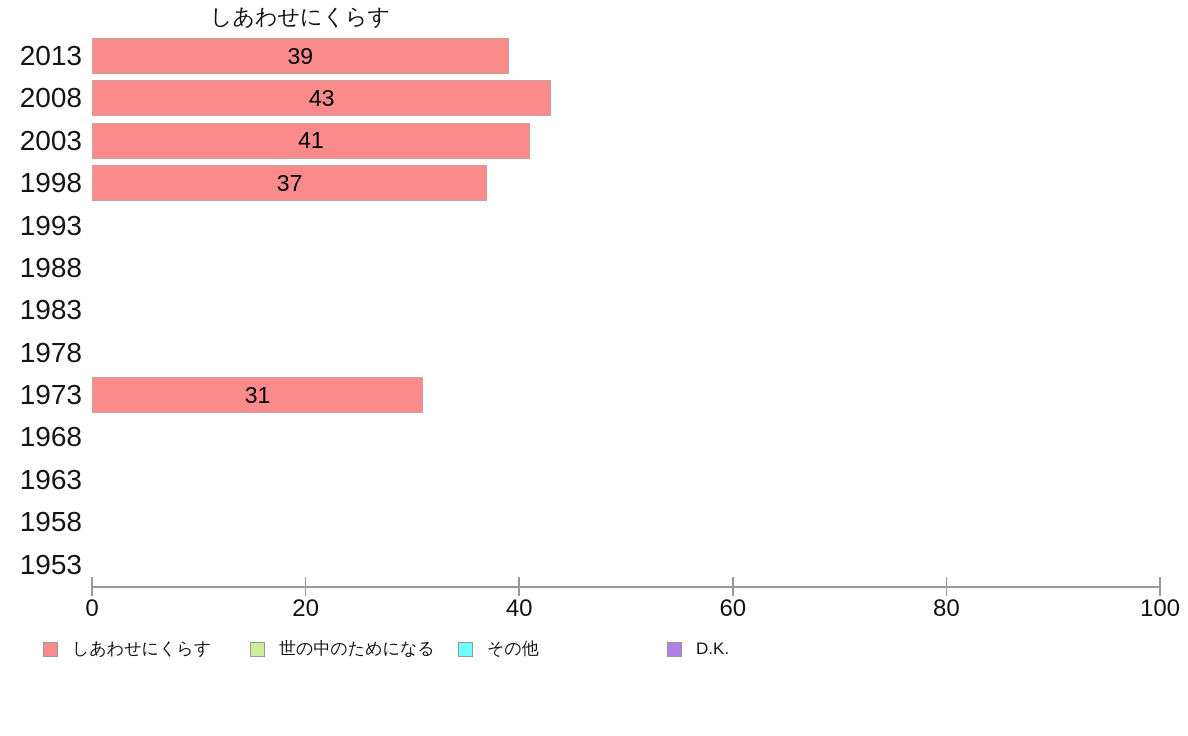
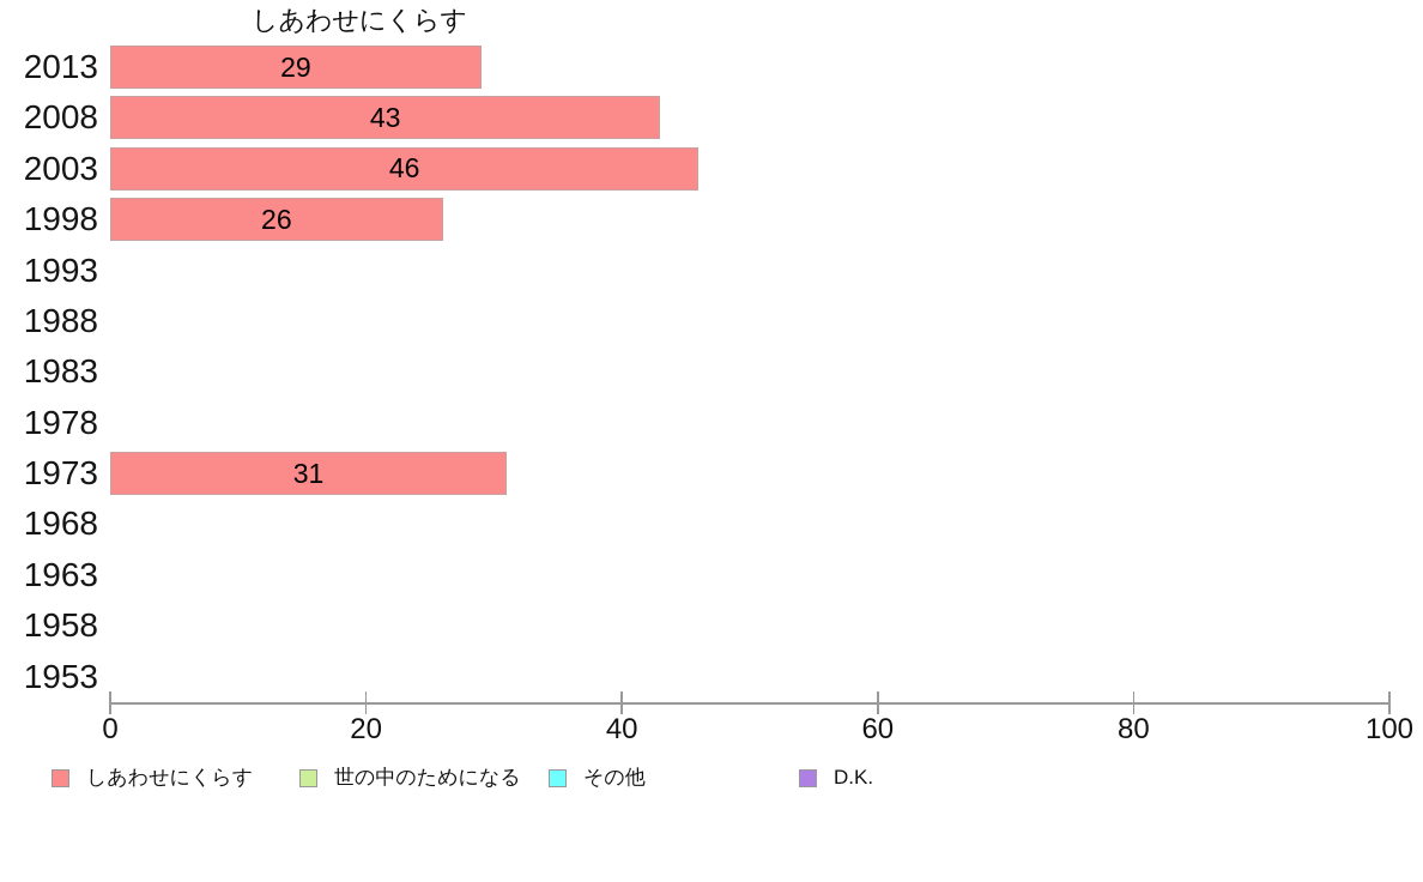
2013: 39 -> 29
2003: 41 -> 46
1998: 37 -> 26
